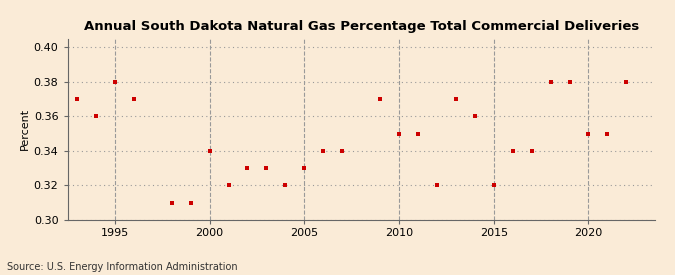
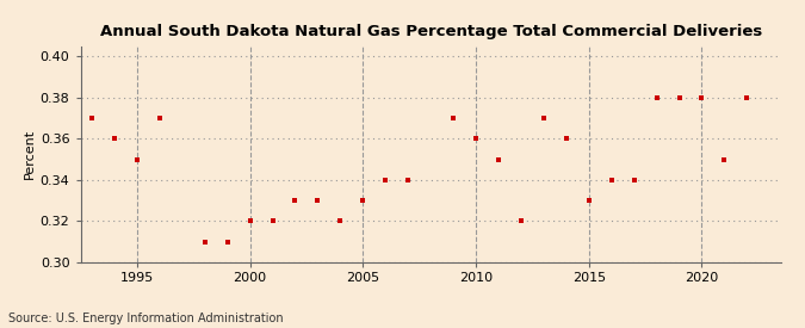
1995: 0.38 -> 0.35
2000: 0.34 -> 0.32
2010: 0.35 -> 0.36
2015: 0.32 -> 0.33
2020: 0.35 -> 0.38
